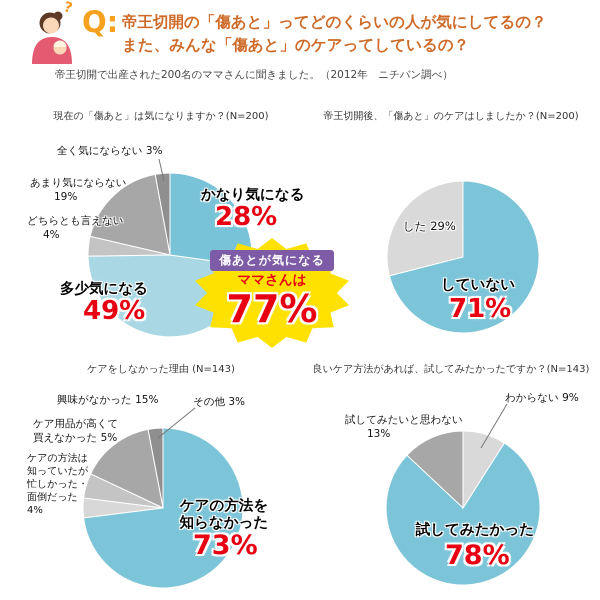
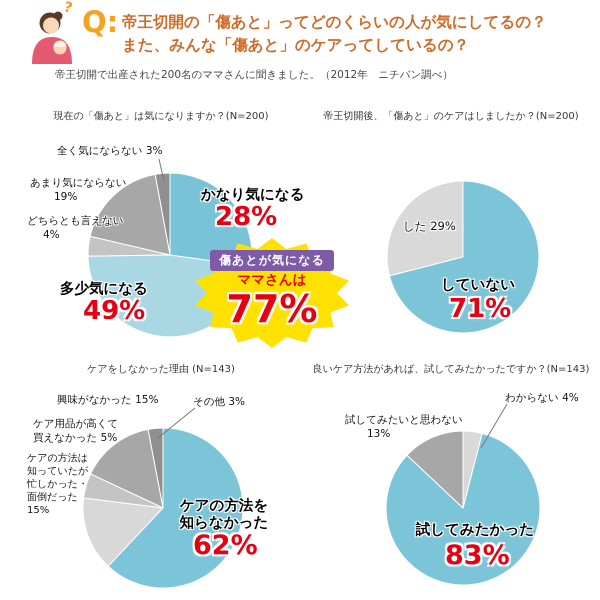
ケアをしなかった理由 (N=143)/ケアの方法を知らなかった: 73% -> 62%
ケアをしなかった理由 (N=143)/ケアの方法は知っていたが忙しかった・面倒だった: 4% -> 15%
良いケア方法があれば、試してみたかったですか？(N=143)/わからない: 9% -> 4%
良いケア方法があれば、試してみたかったですか？(N=143)/試してみたかった: 78% -> 83%
